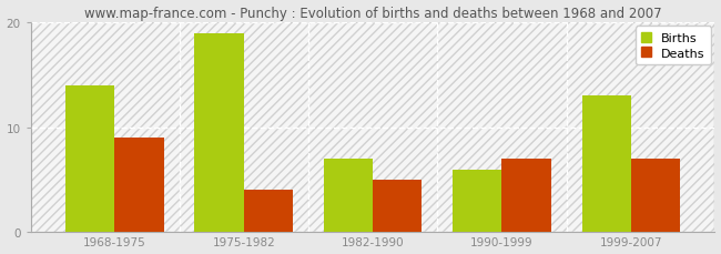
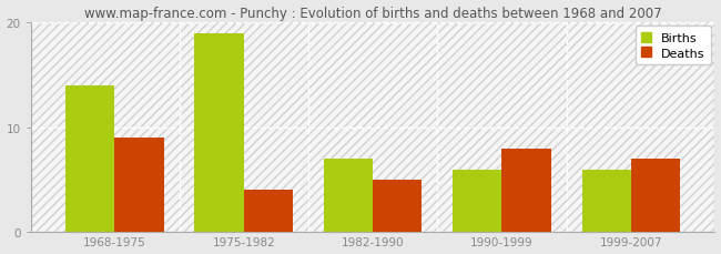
Deaths/1990-1999: 7 -> 8
Births/1999-2007: 13 -> 6
